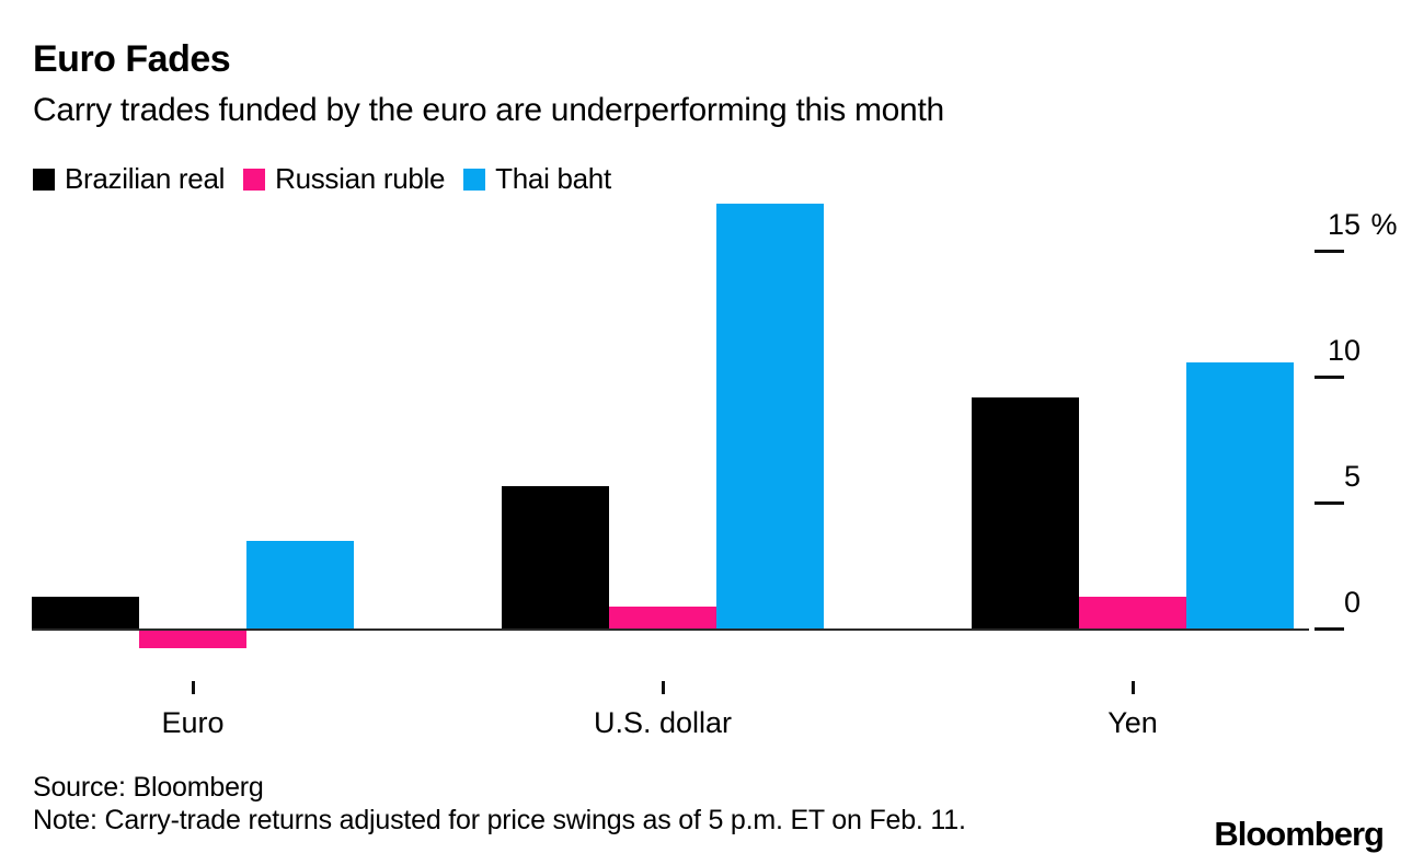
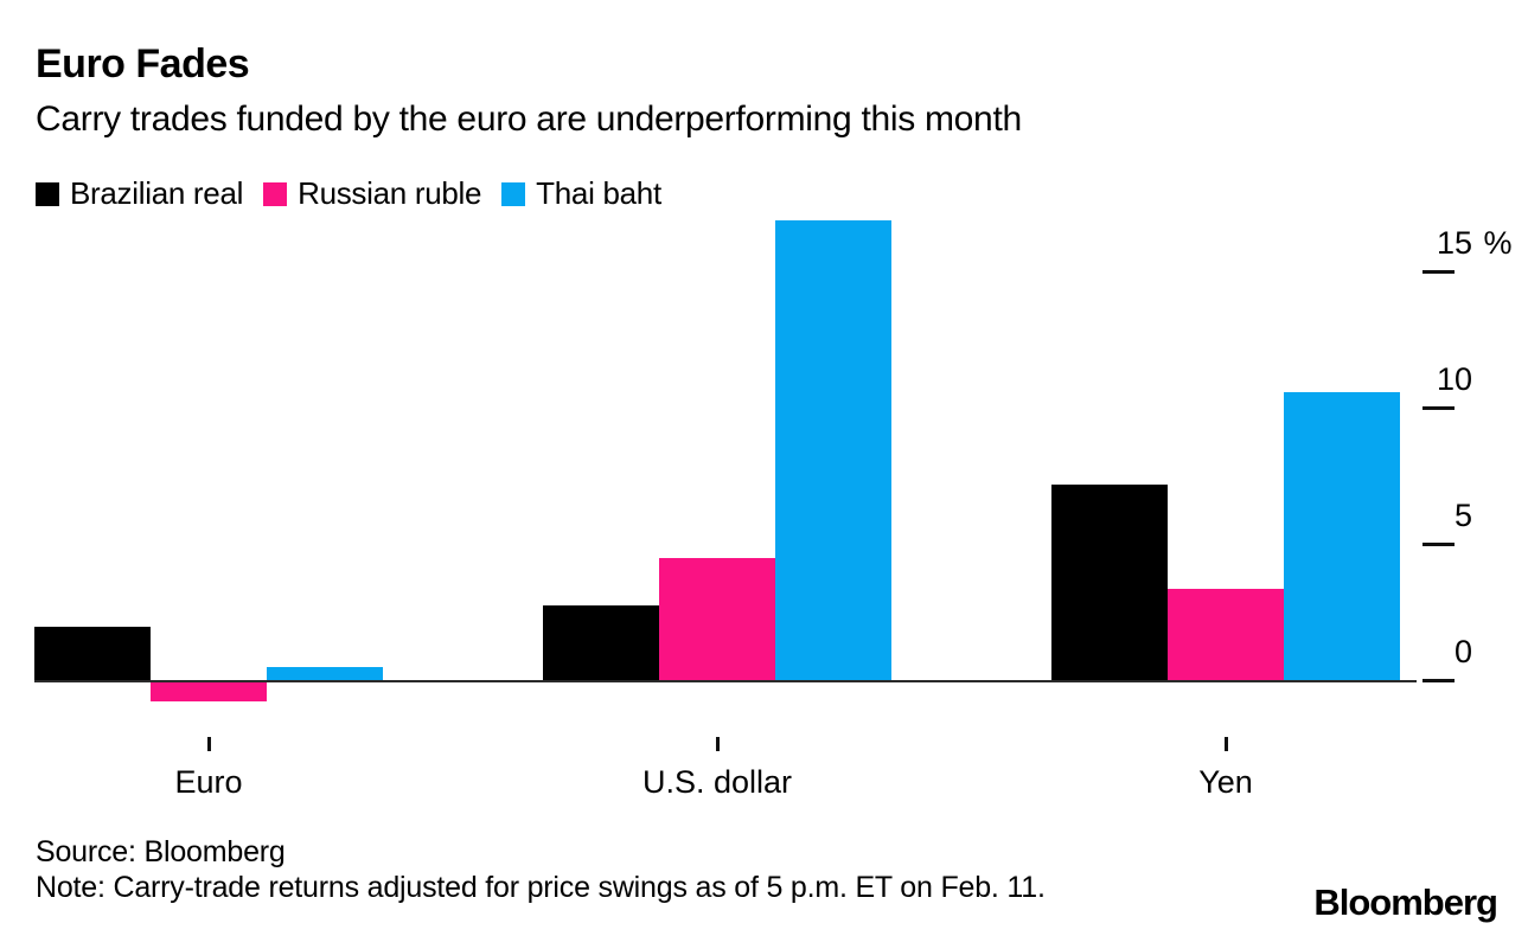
Brazilian real/Euro: 1.3 -> 2.0
Thai baht/Euro: 3.5 -> 0.5
Brazilian real/U.S. dollar: 5.7 -> 2.8
Russian ruble/U.S. dollar: 0.9 -> 4.5
Brazilian real/Yen: 9.2 -> 7.2
Russian ruble/Yen: 1.3 -> 3.4
